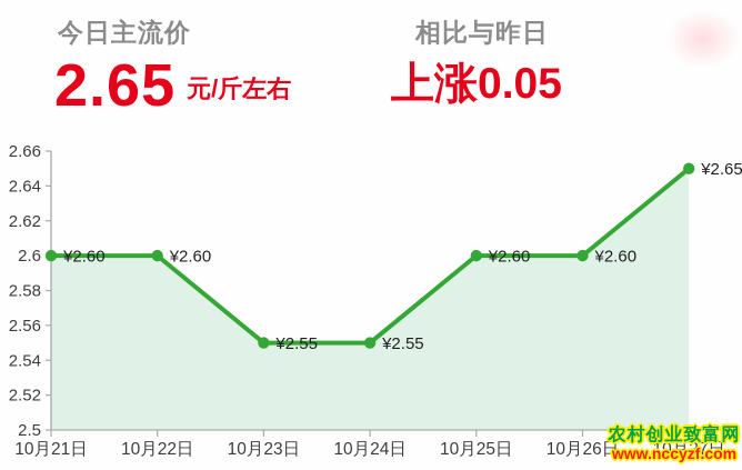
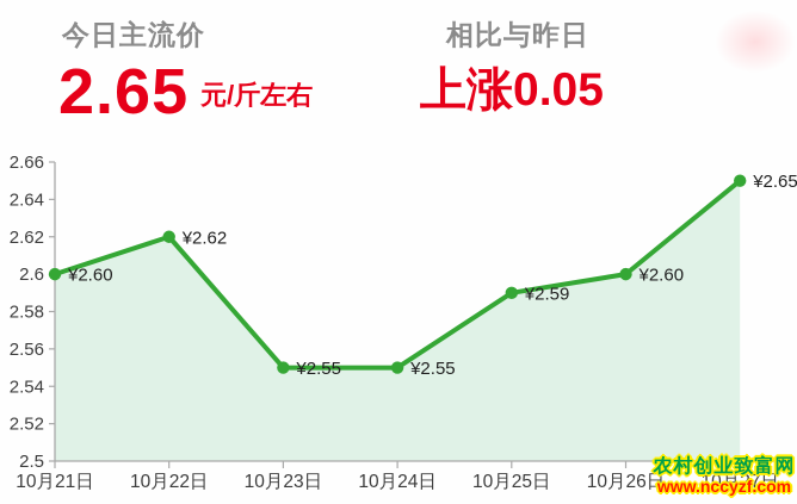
10月22日: ¥2.60 -> ¥2.62
10月25日: ¥2.60 -> ¥2.59
